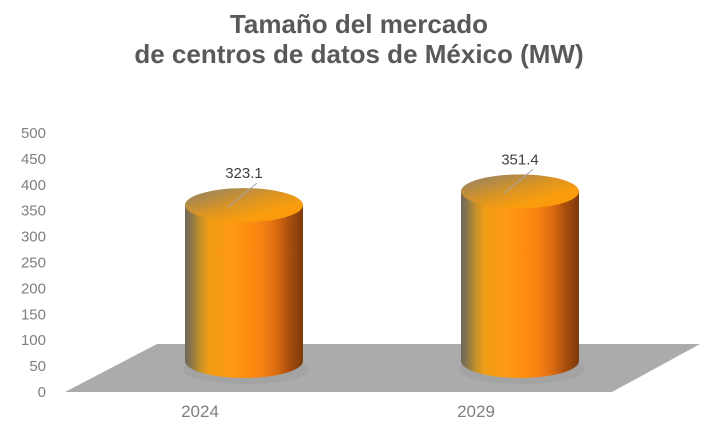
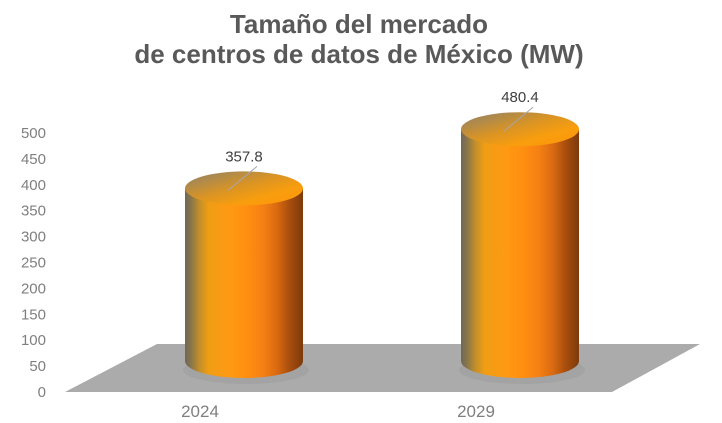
2024: 323.1 -> 357.8
2029: 351.4 -> 480.4
